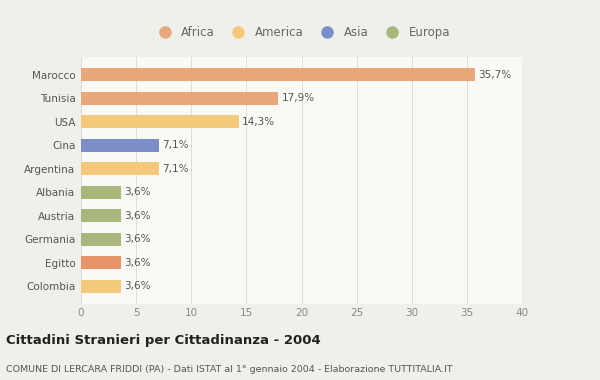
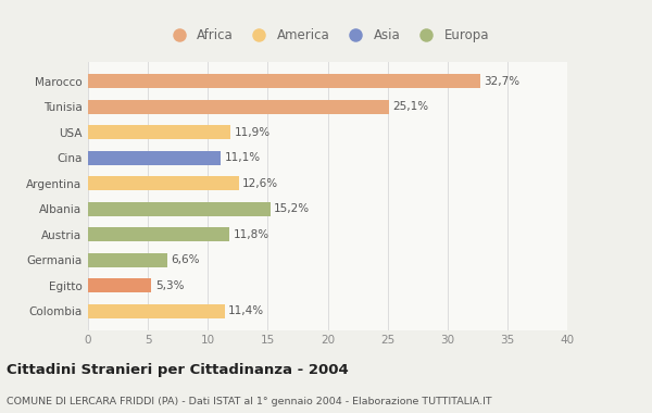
Marocco: 35,7% -> 32,7%
Tunisia: 17,9% -> 25,1%
USA: 14,3% -> 11,9%
Cina: 7,1% -> 11,1%
Argentina: 7,1% -> 12,6%
Albania: 3,6% -> 15,2%
Austria: 3,6% -> 11,8%
Germania: 3,6% -> 6,6%
Egitto: 3,6% -> 5,3%
Colombia: 3,6% -> 11,4%
